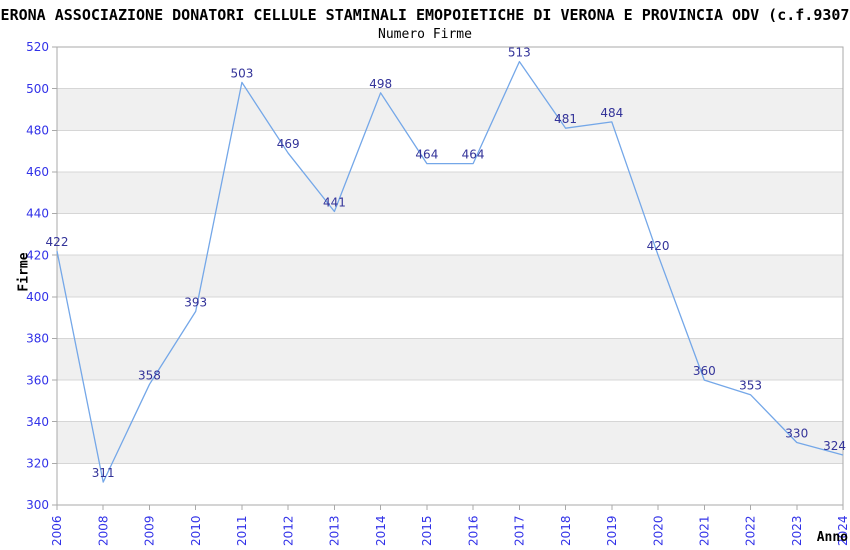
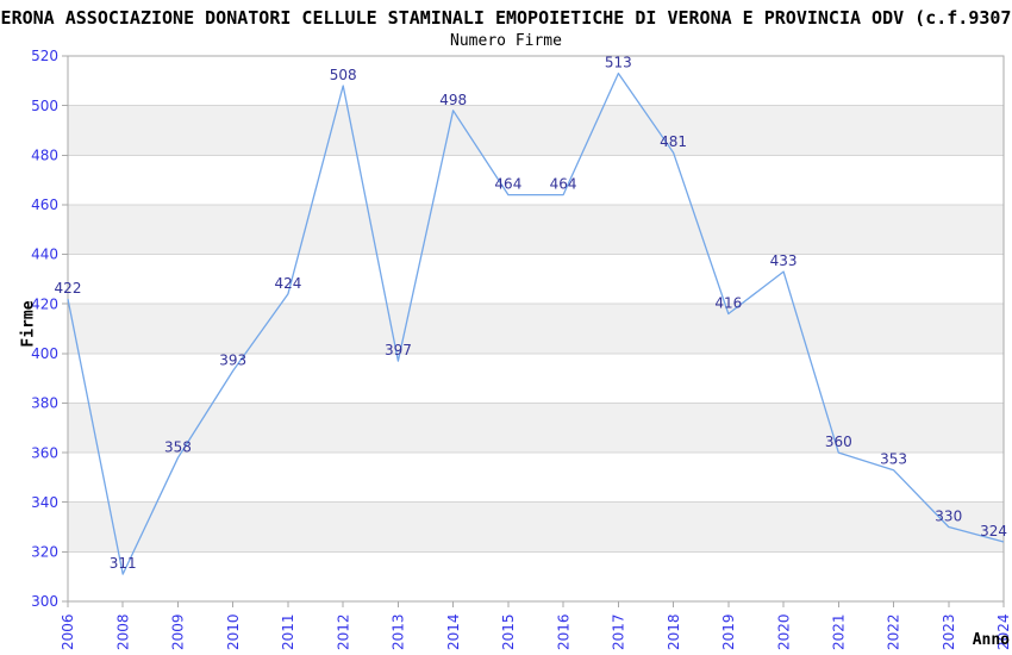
2011: 503 -> 424
2012: 469 -> 508
2013: 441 -> 397
2019: 484 -> 416
2020: 420 -> 433
